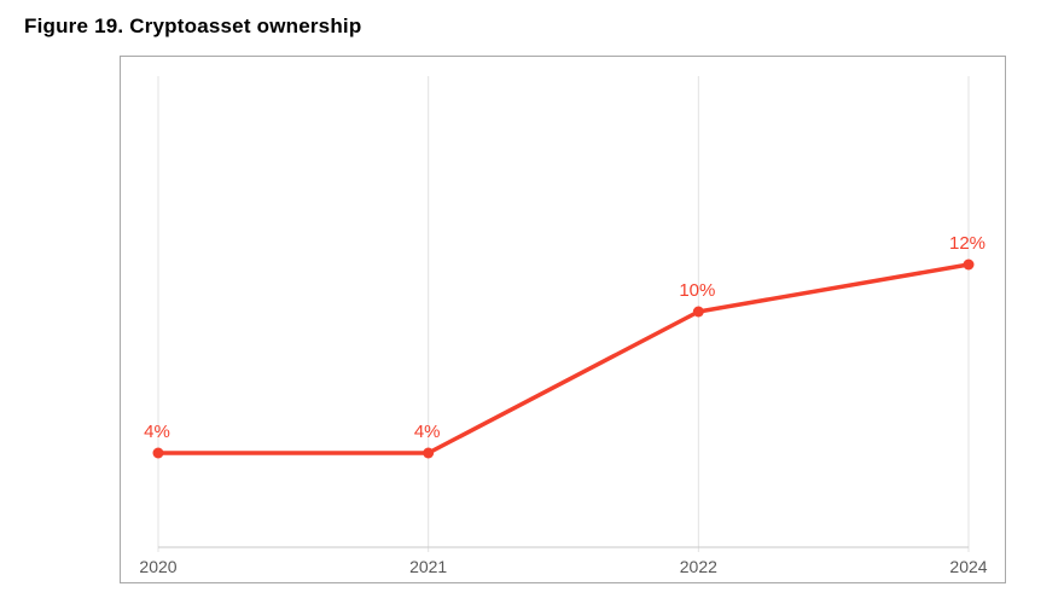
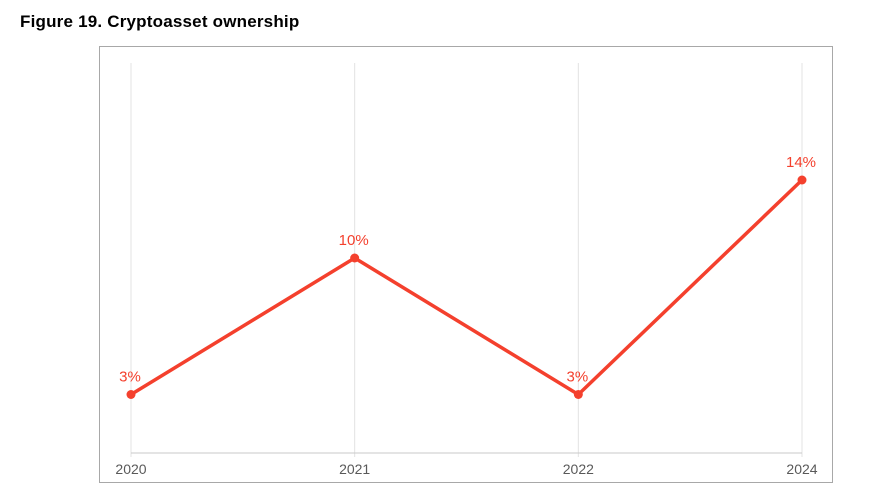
2020: 4% -> 3%
2021: 4% -> 10%
2022: 10% -> 3%
2024: 12% -> 14%
